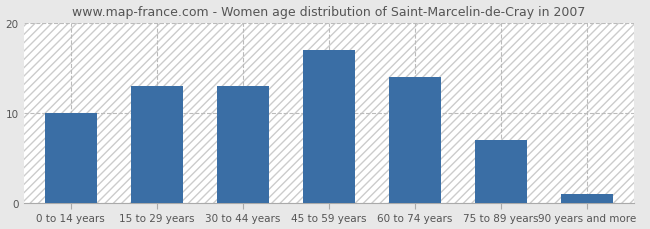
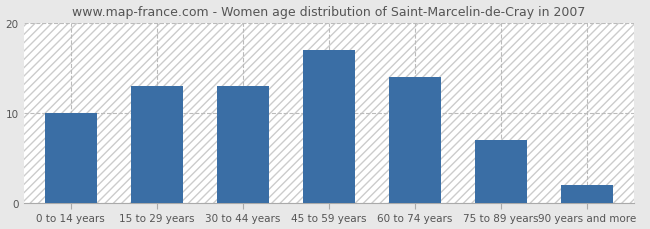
90 years and more: 1 -> 2
